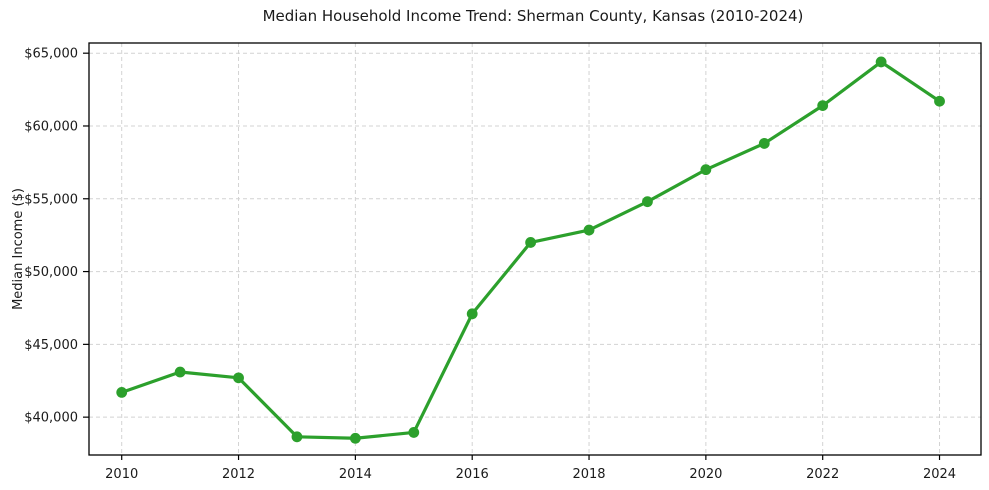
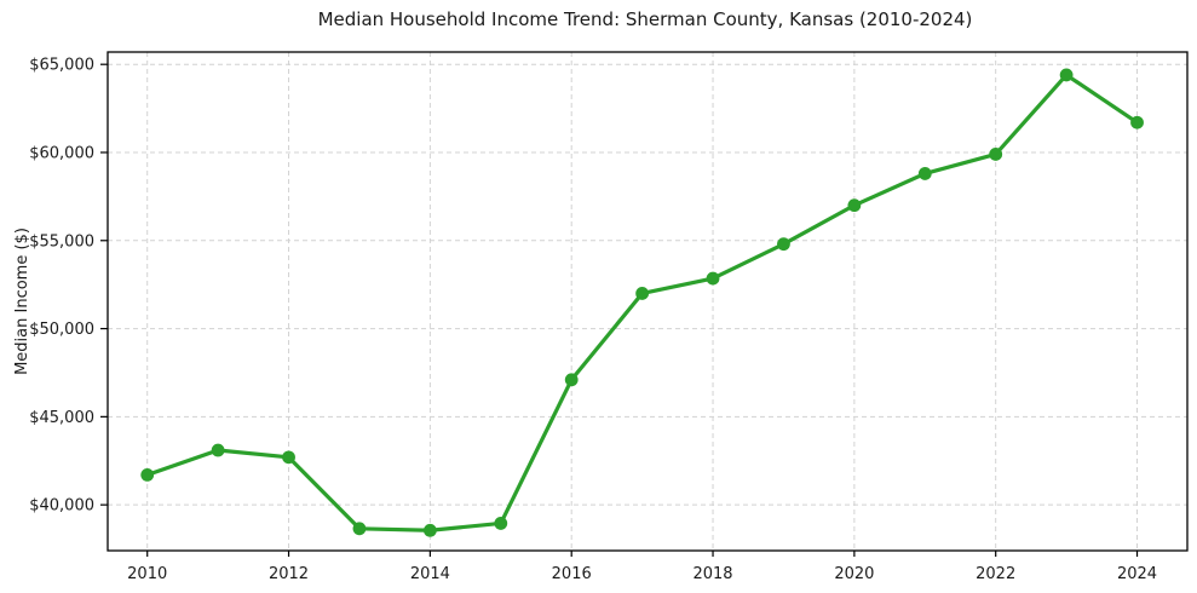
2022: $61400 -> $59900
